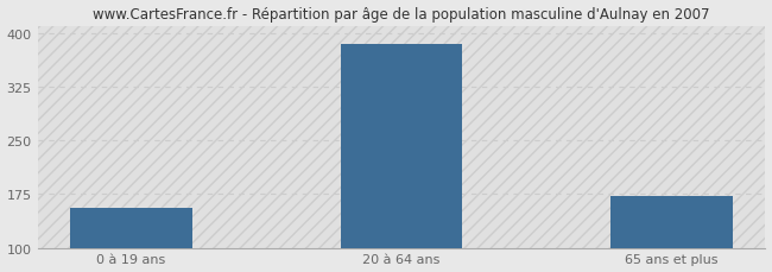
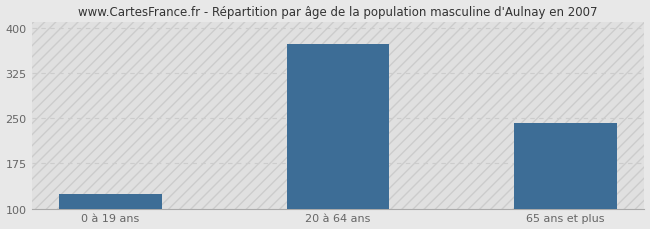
0 à 19 ans: 155 -> 124
20 à 64 ans: 385 -> 372
65 ans et plus: 172 -> 242
